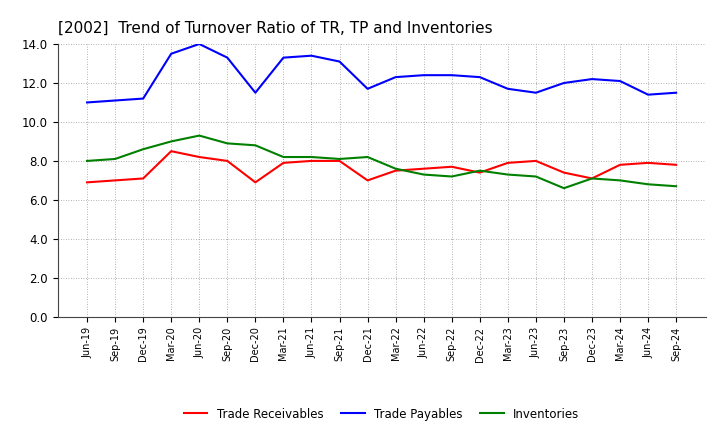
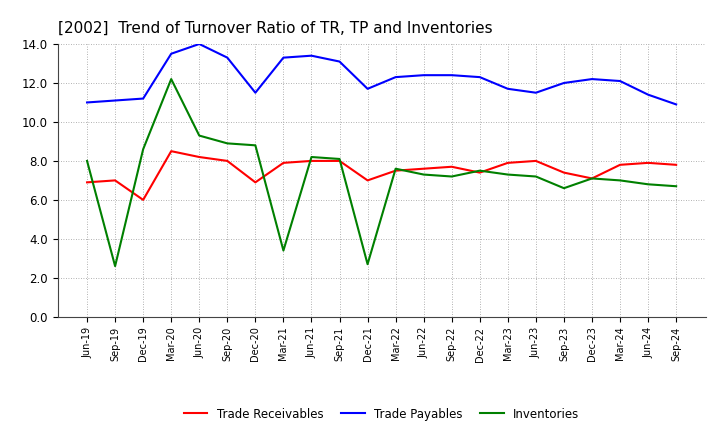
Inventories/Sep-19: 8.1 -> 2.6
Trade Receivables/Dec-19: 7.1 -> 6.0
Inventories/Mar-20: 9.0 -> 12.2
Inventories/Mar-21: 8.2 -> 3.4
Inventories/Dec-21: 8.2 -> 2.7
Trade Payables/Sep-24: 11.5 -> 10.9
